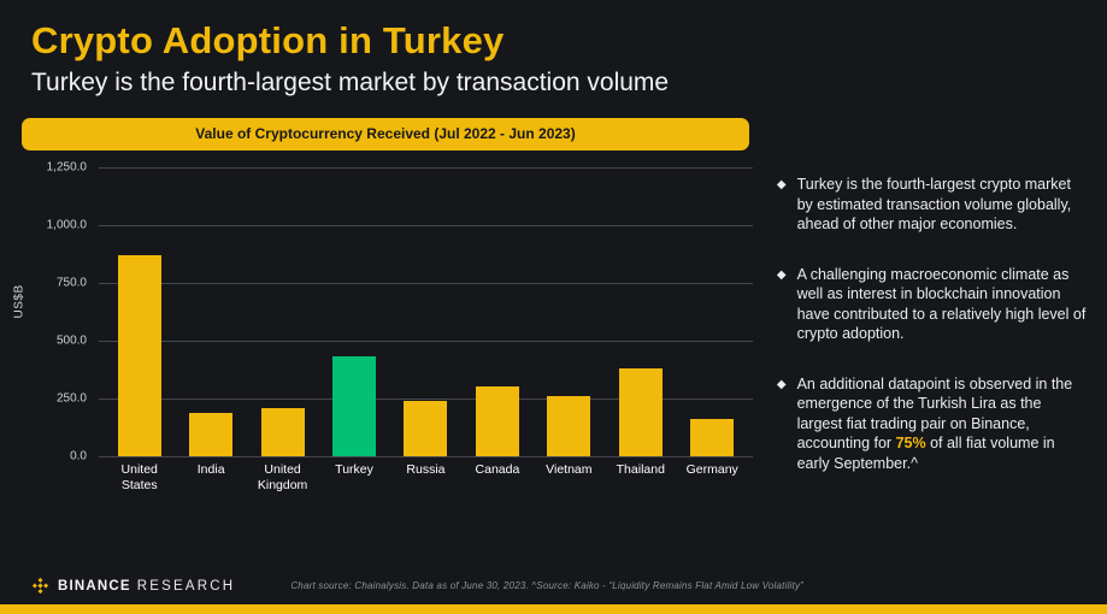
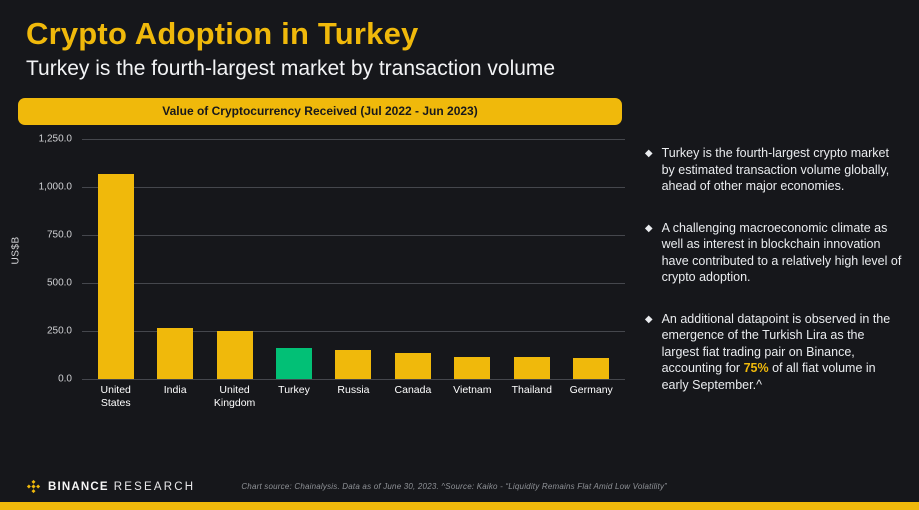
United States: 870 -> 1070
India: 190 -> 270
United Kingdom: 210 -> 250
Turkey: 430 -> 160
Russia: 240 -> 150
Canada: 300 -> 140
Vietnam: 260 -> 120
Thailand: 380 -> 110
Germany: 160 -> 110
